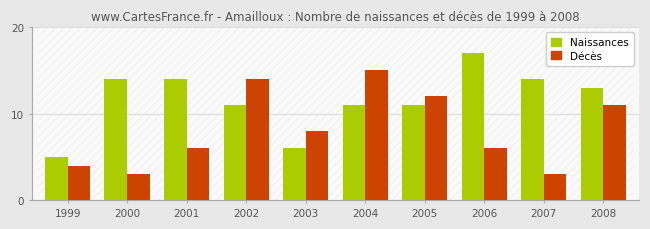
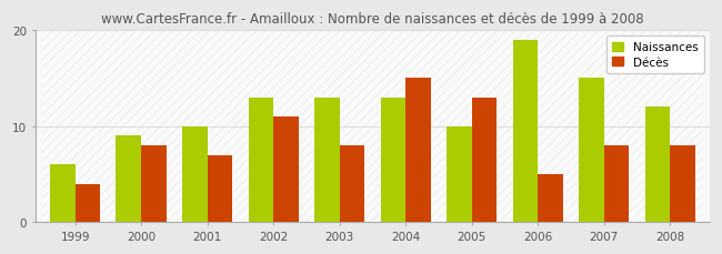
Naissances/1999: 5 -> 6
Naissances/2000: 14 -> 9
Décès/2000: 3 -> 8
Naissances/2001: 14 -> 10
Décès/2001: 6 -> 7
Naissances/2002: 11 -> 13
Décès/2002: 14 -> 11
Naissances/2003: 6 -> 13
Naissances/2004: 11 -> 13
Naissances/2005: 11 -> 10
Décès/2005: 12 -> 13
Naissances/2006: 17 -> 19
Décès/2006: 6 -> 5
Naissances/2007: 14 -> 15
Décès/2007: 3 -> 8
Naissances/2008: 13 -> 12
Décès/2008: 11 -> 8
